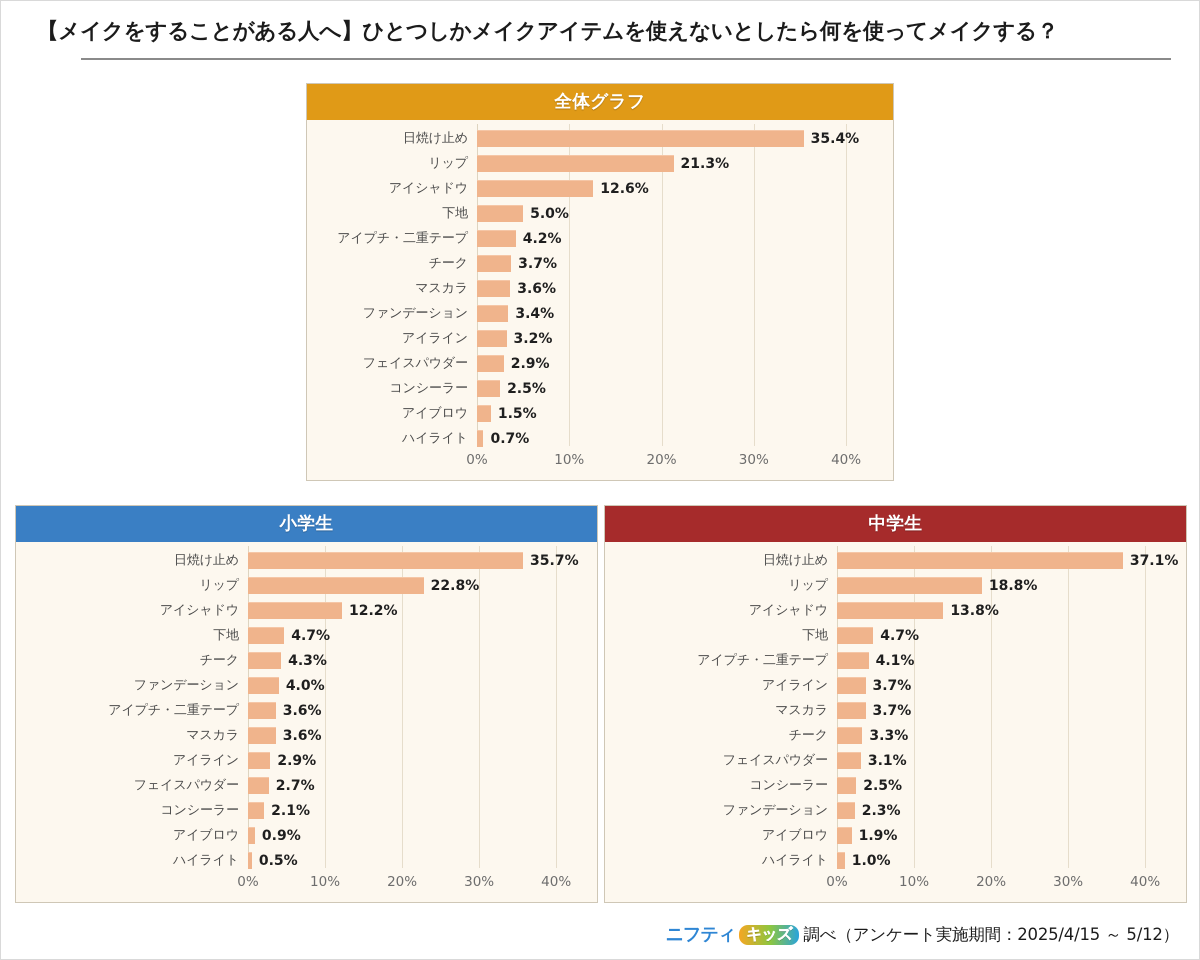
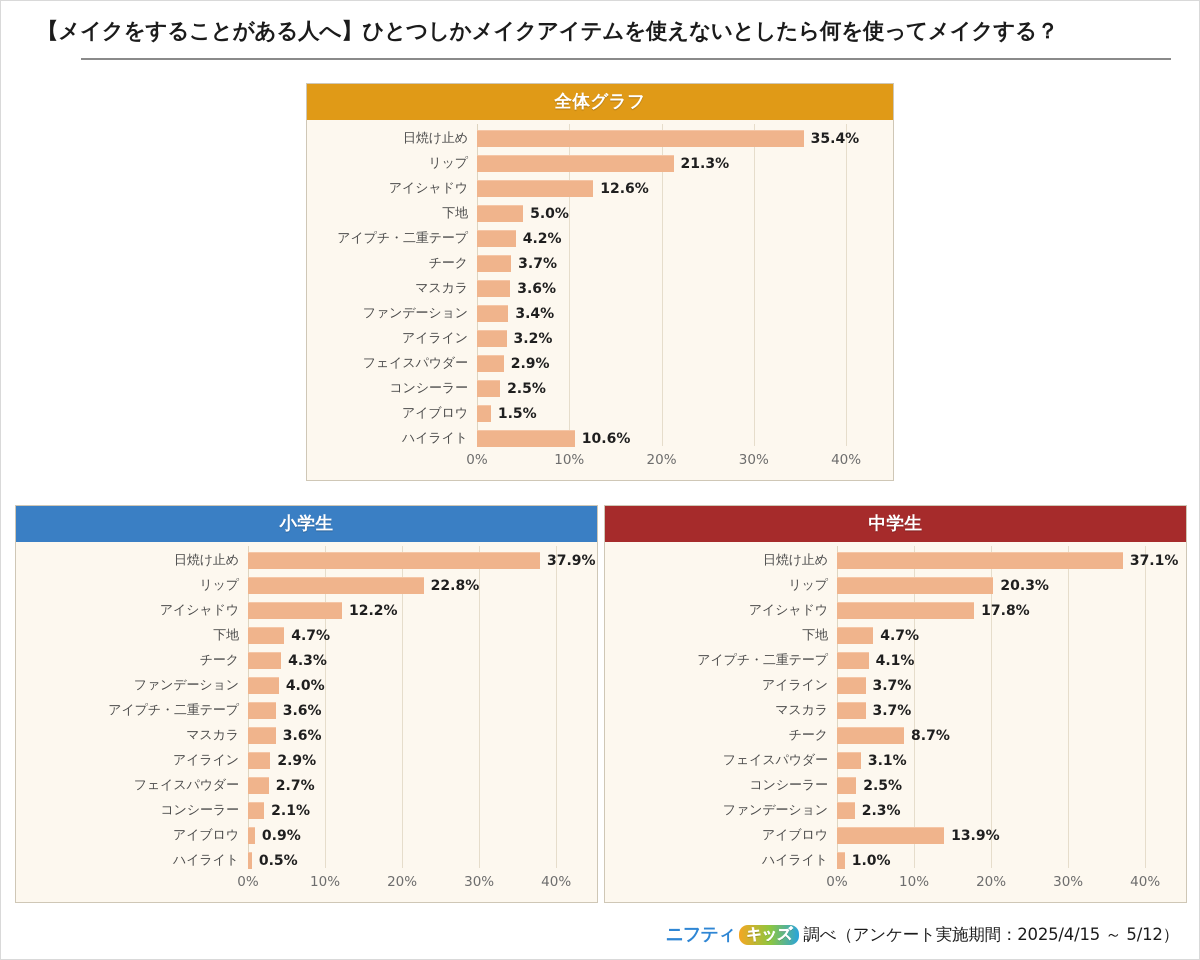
全体グラフ/ハイライト: 0.7% -> 10.6%
小学生/日焼け止め: 35.7% -> 37.9%
中学生/リップ: 18.8% -> 20.3%
中学生/アイシャドウ: 13.8% -> 17.8%
中学生/チーク: 3.3% -> 8.7%
中学生/アイブロウ: 1.9% -> 13.9%
